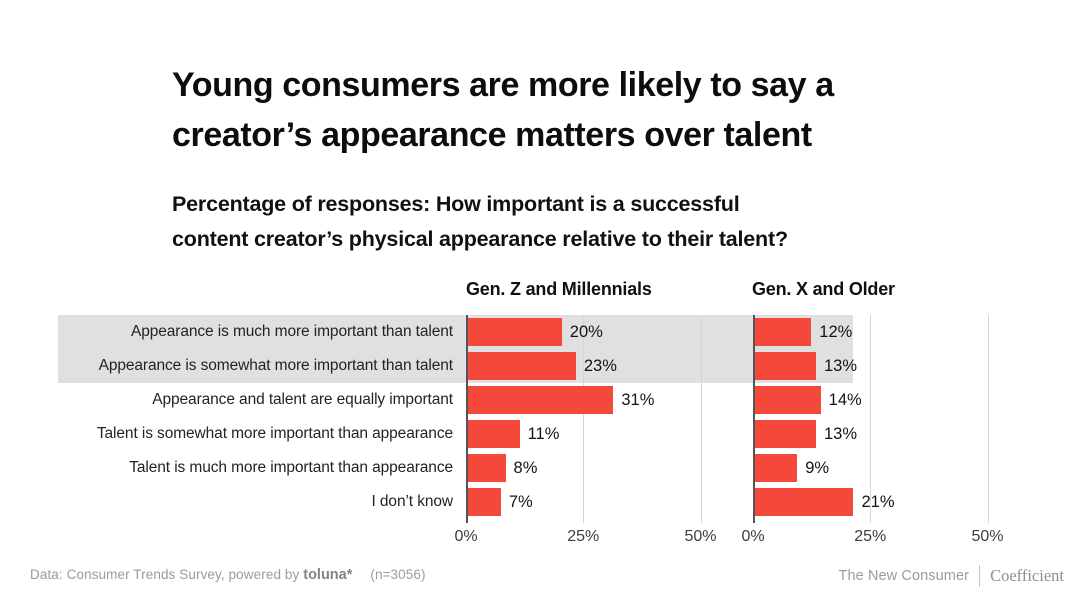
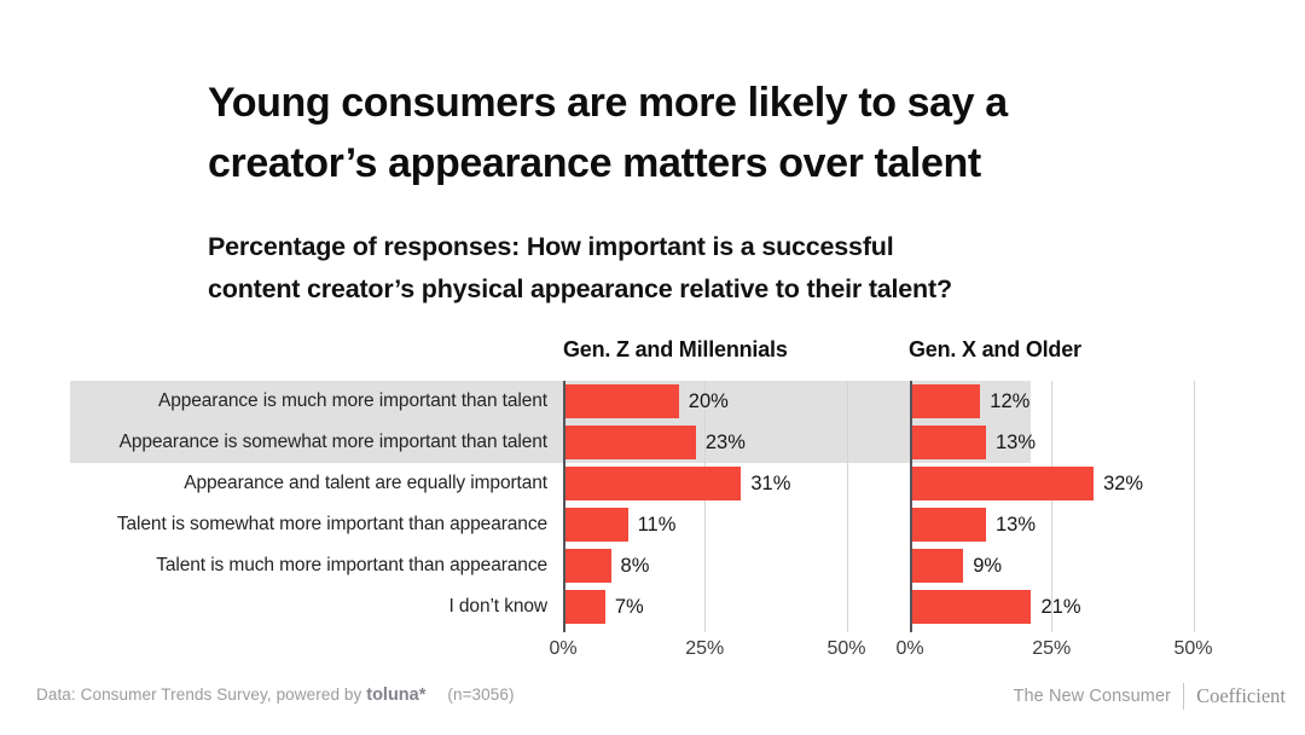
Gen. X and Older/Appearance and talent are equally important: 14% -> 32%
